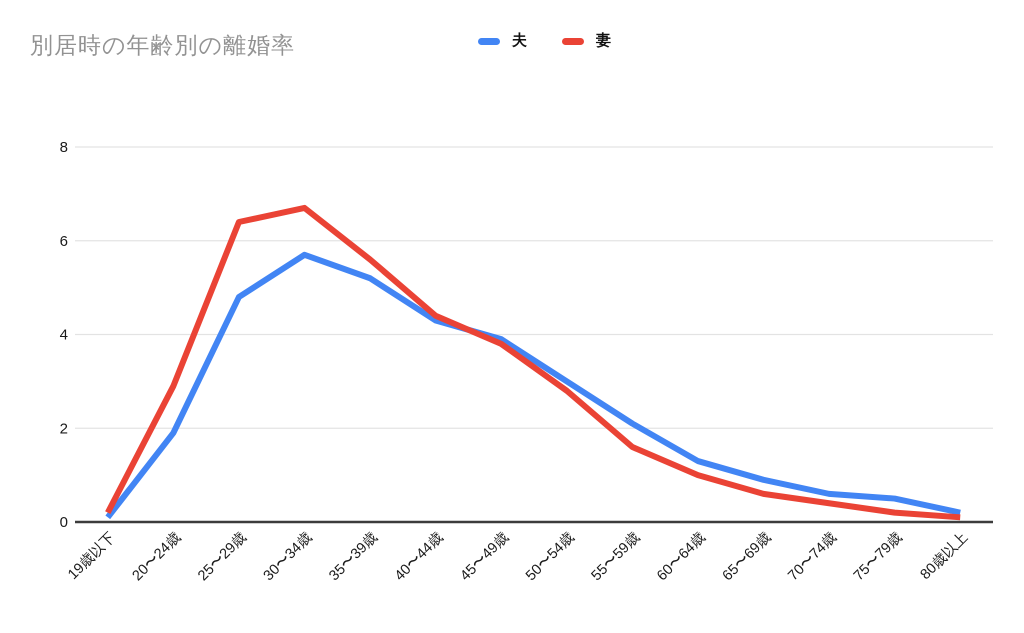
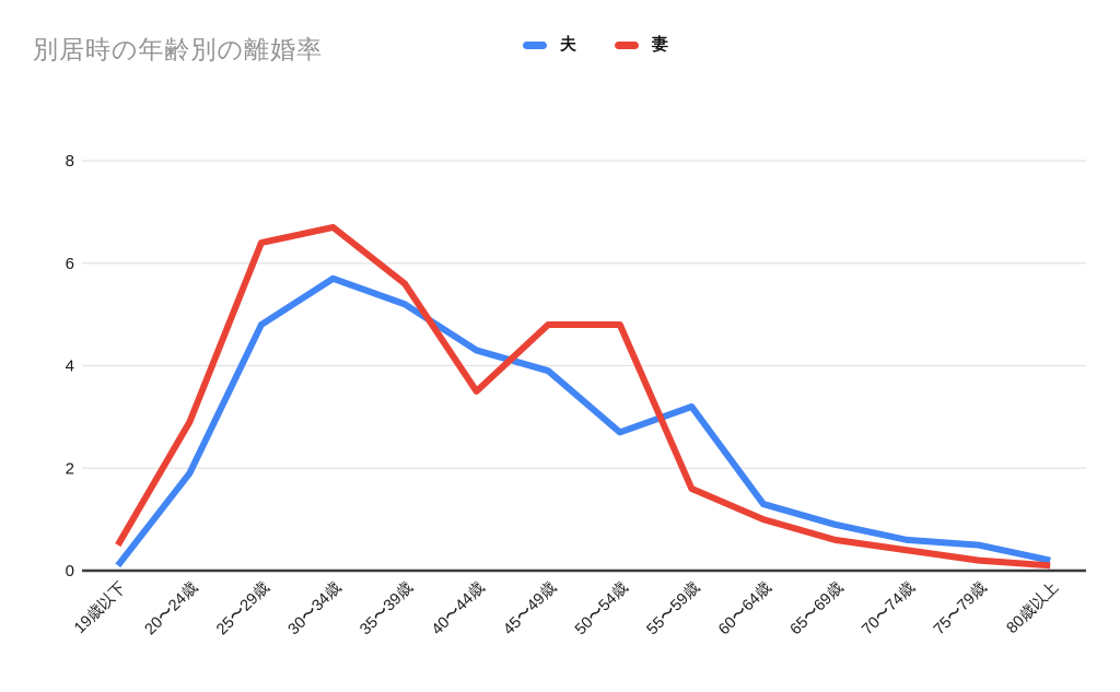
妻/19歳以下: 0.2 -> 0.5
妻/40〜44歳: 4.4 -> 3.5
妻/45〜49歳: 3.8 -> 4.8
夫/50〜54歳: 3.0 -> 2.7
妻/50〜54歳: 2.8 -> 4.8
夫/55〜59歳: 2.1 -> 3.2
